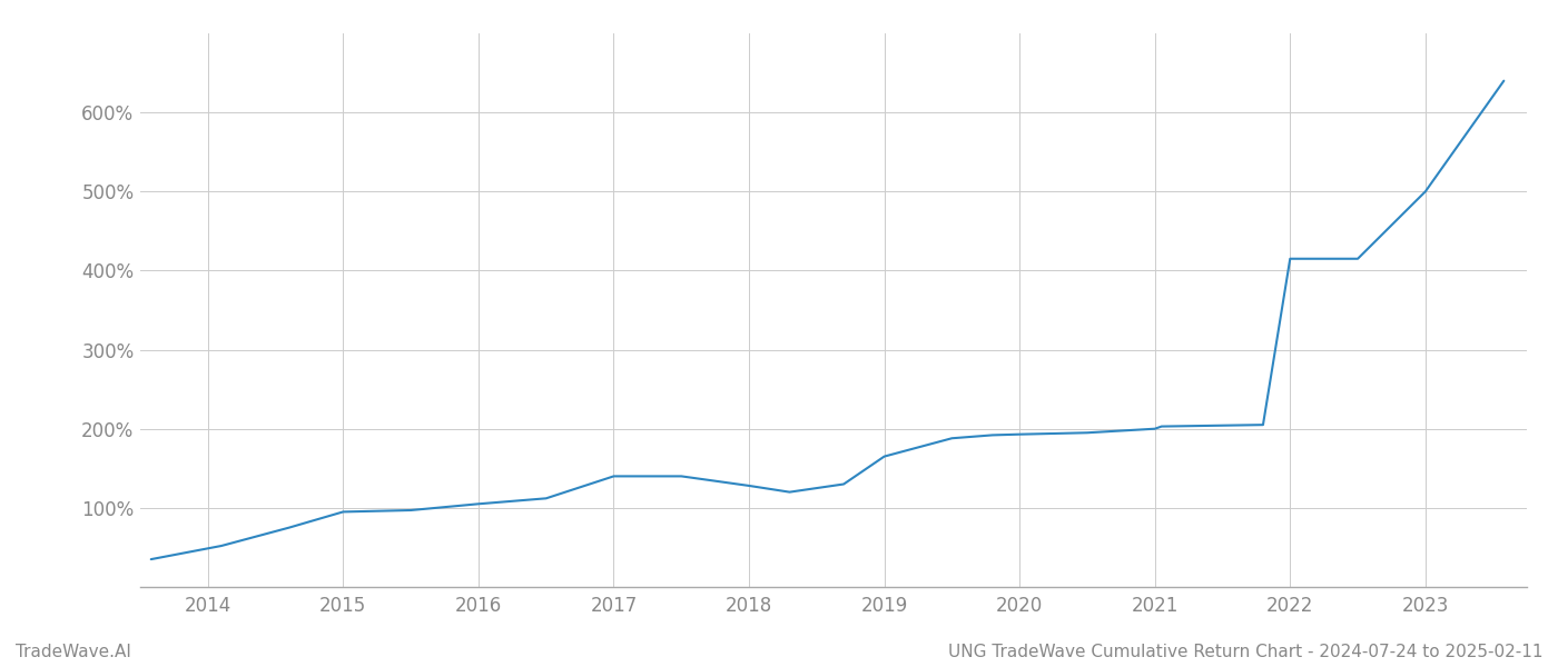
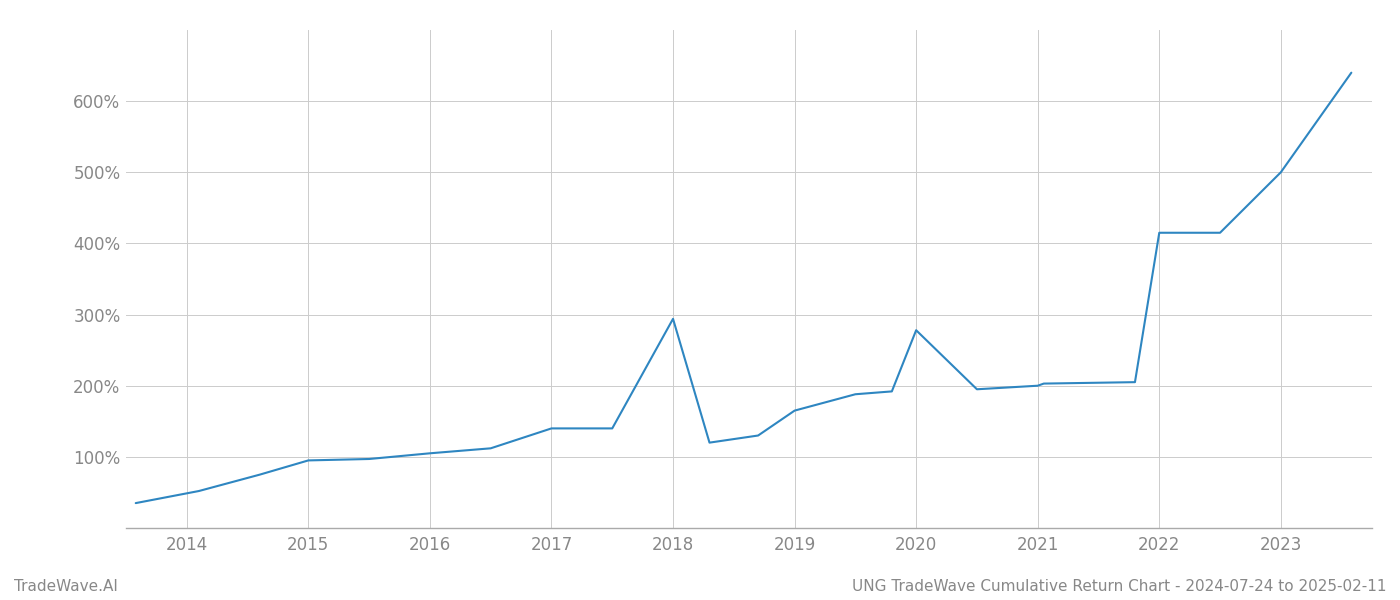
2018: 128% -> 294%
2020: 193% -> 278%
